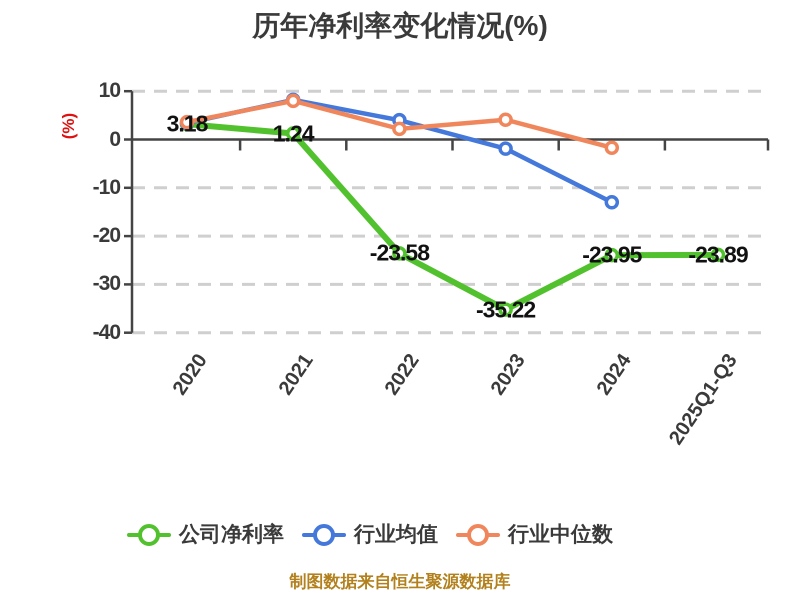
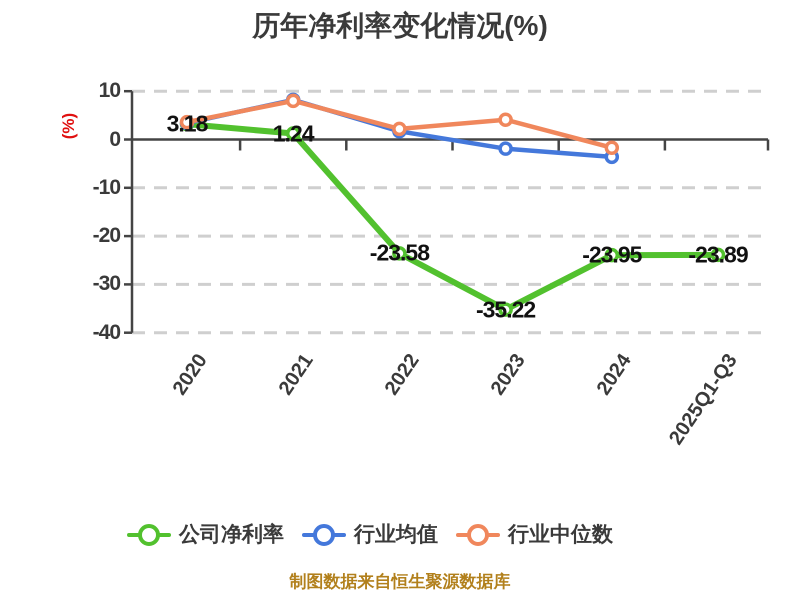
行业均值/2022: 4 -> 2
行业均值/2024: -13 -> -4
